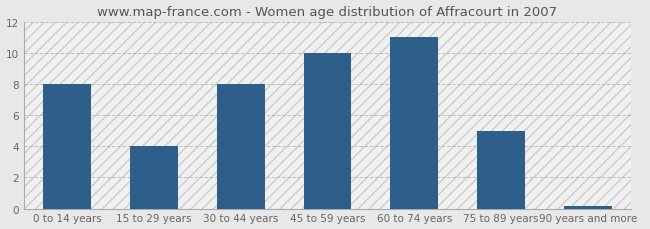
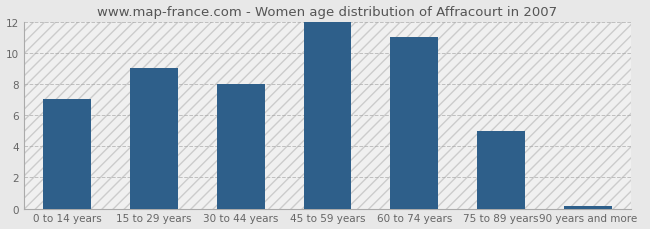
0 to 14 years: 8.0 -> 7.0
15 to 29 years: 4.0 -> 9.0
45 to 59 years: 10.0 -> 12.0
